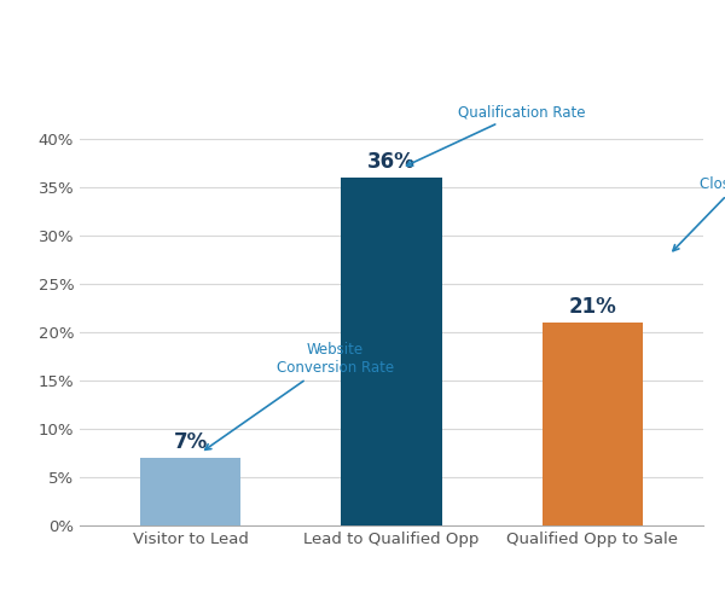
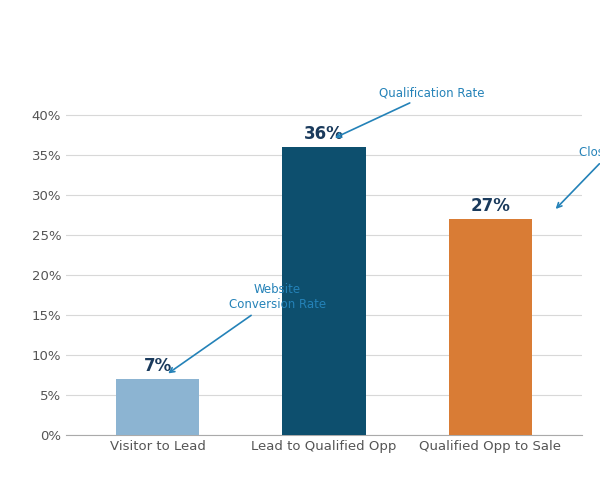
Qualified Opp to Sale: 21% -> 27%
